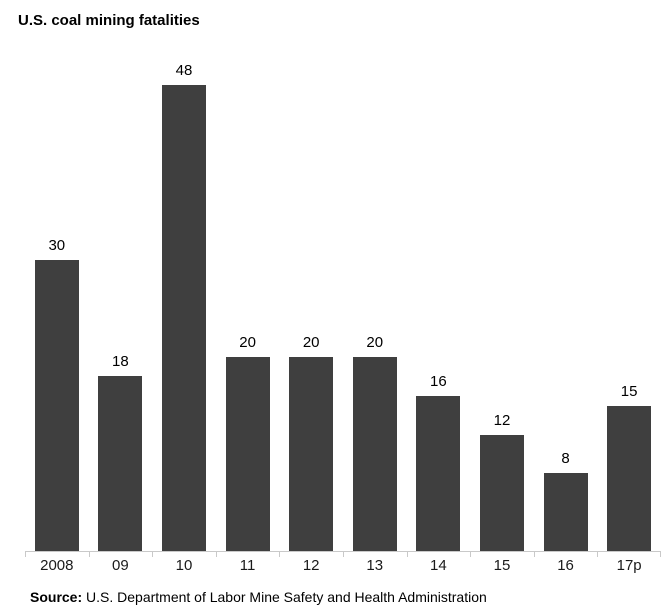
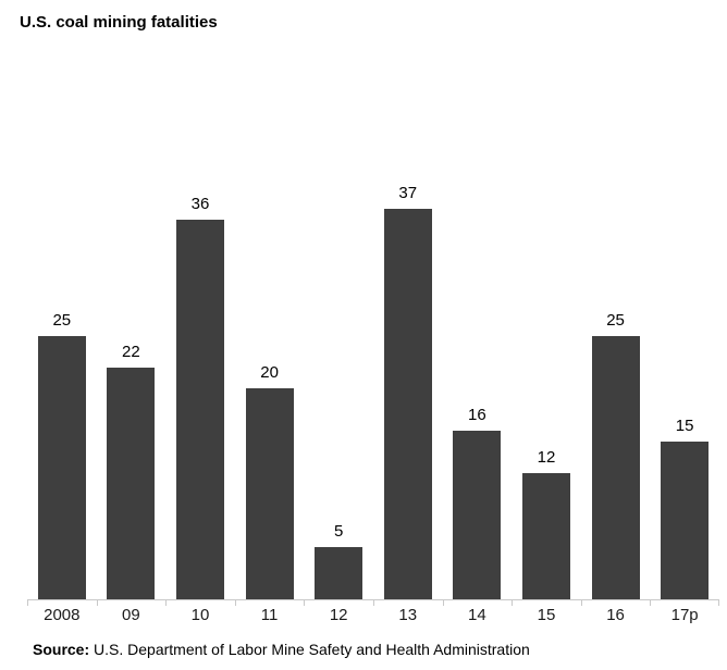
2008: 30 -> 25
09: 18 -> 22
10: 48 -> 36
12: 20 -> 5
13: 20 -> 37
16: 8 -> 25
